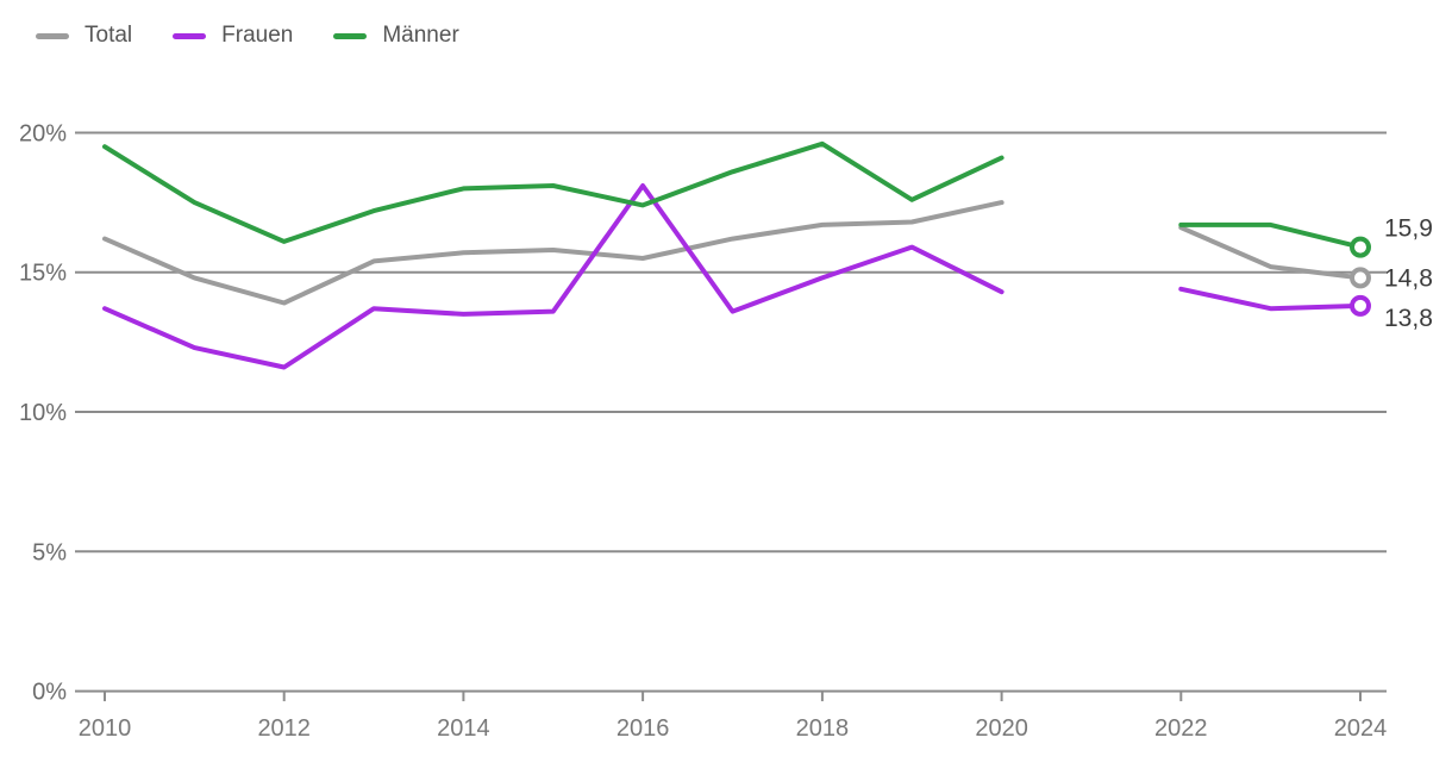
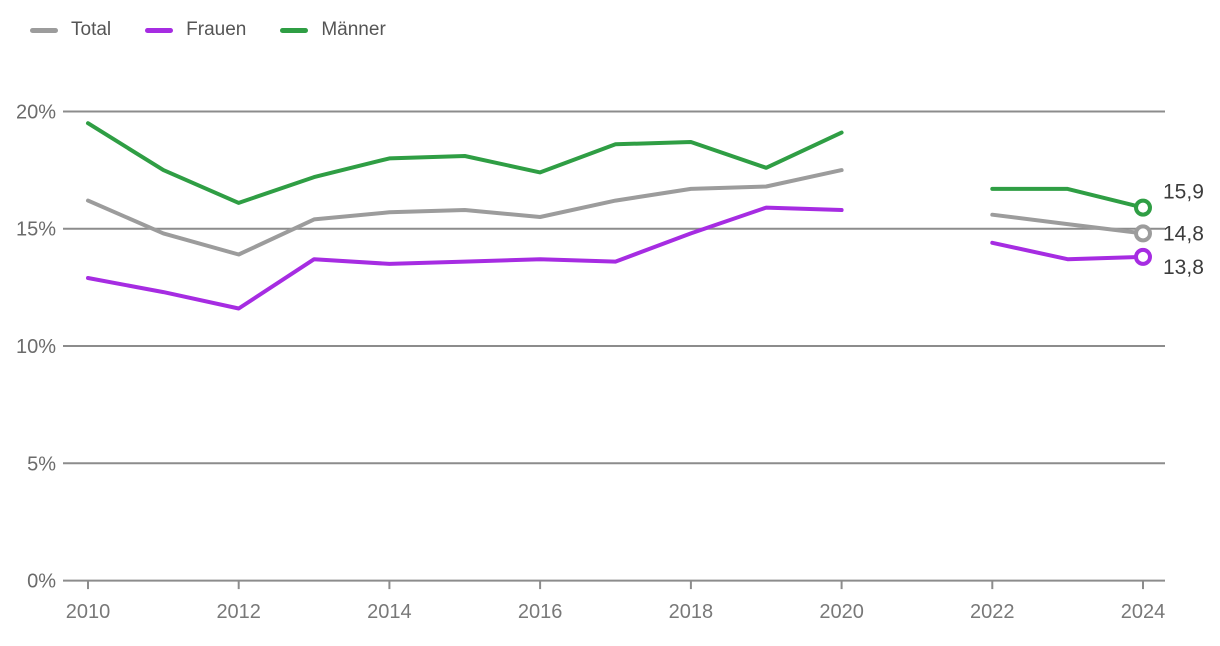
Frauen/2010: 13.7% -> 12.9%
Frauen/2016: 18.1% -> 13.7%
Männer/2018: 19.6% -> 18.7%
Frauen/2020: 14.3% -> 15.8%
Total/2022: 16.6% -> 15.6%
